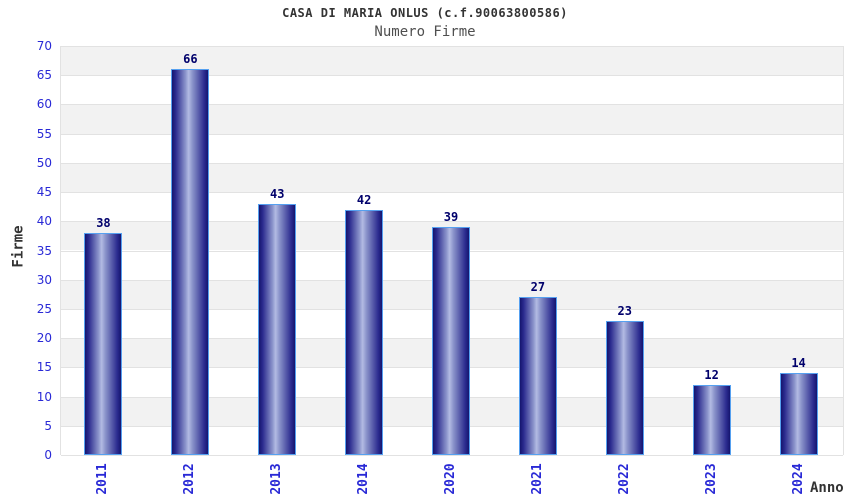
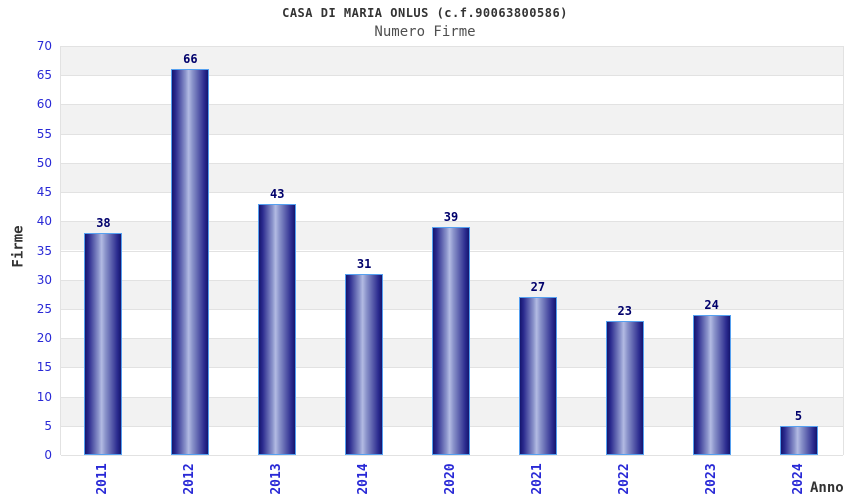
2014: 42 -> 31
2023: 12 -> 24
2024: 14 -> 5
